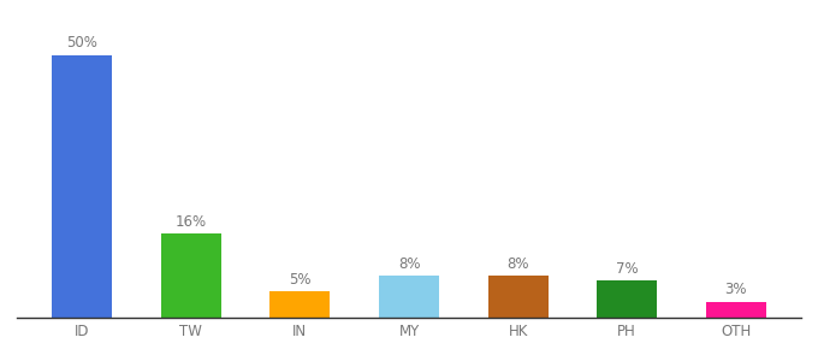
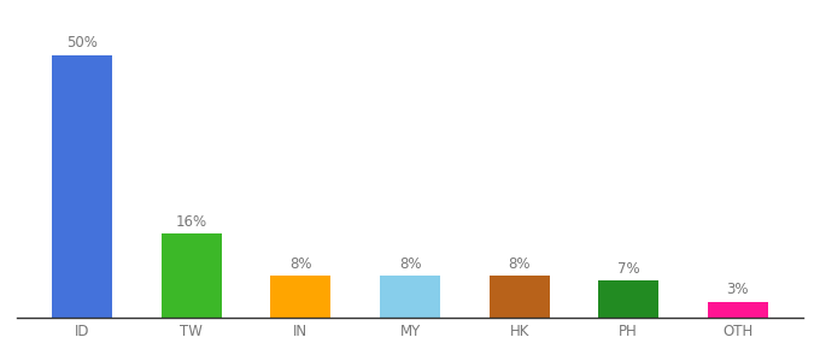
IN: 5% -> 8%
